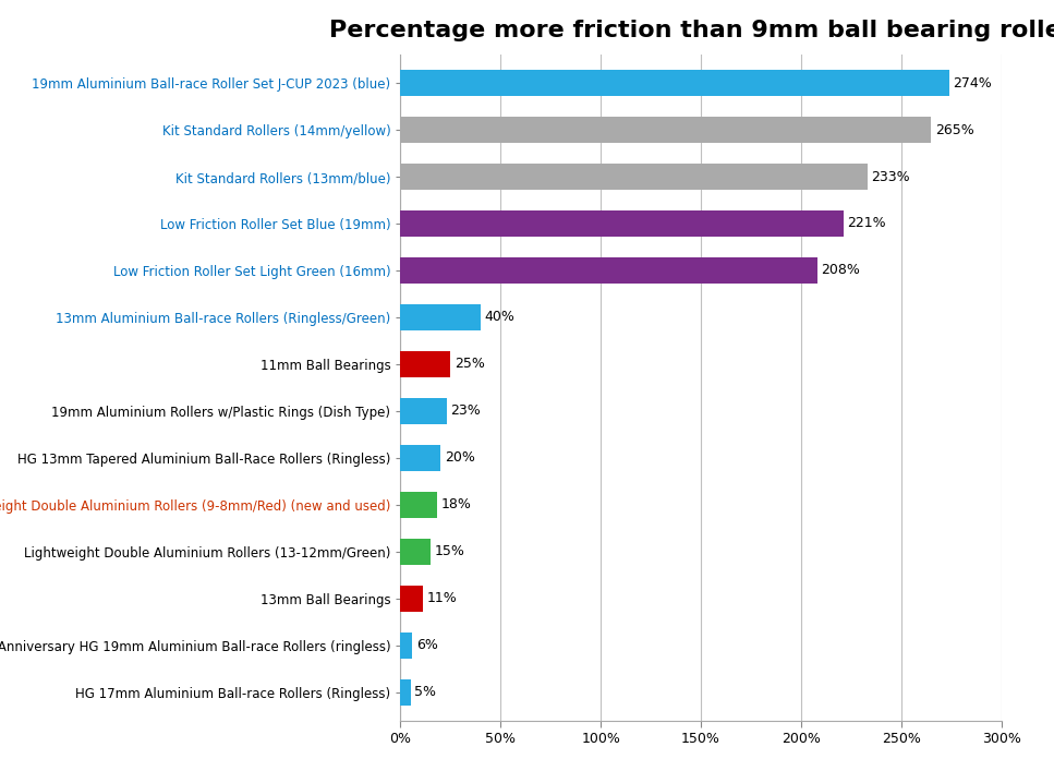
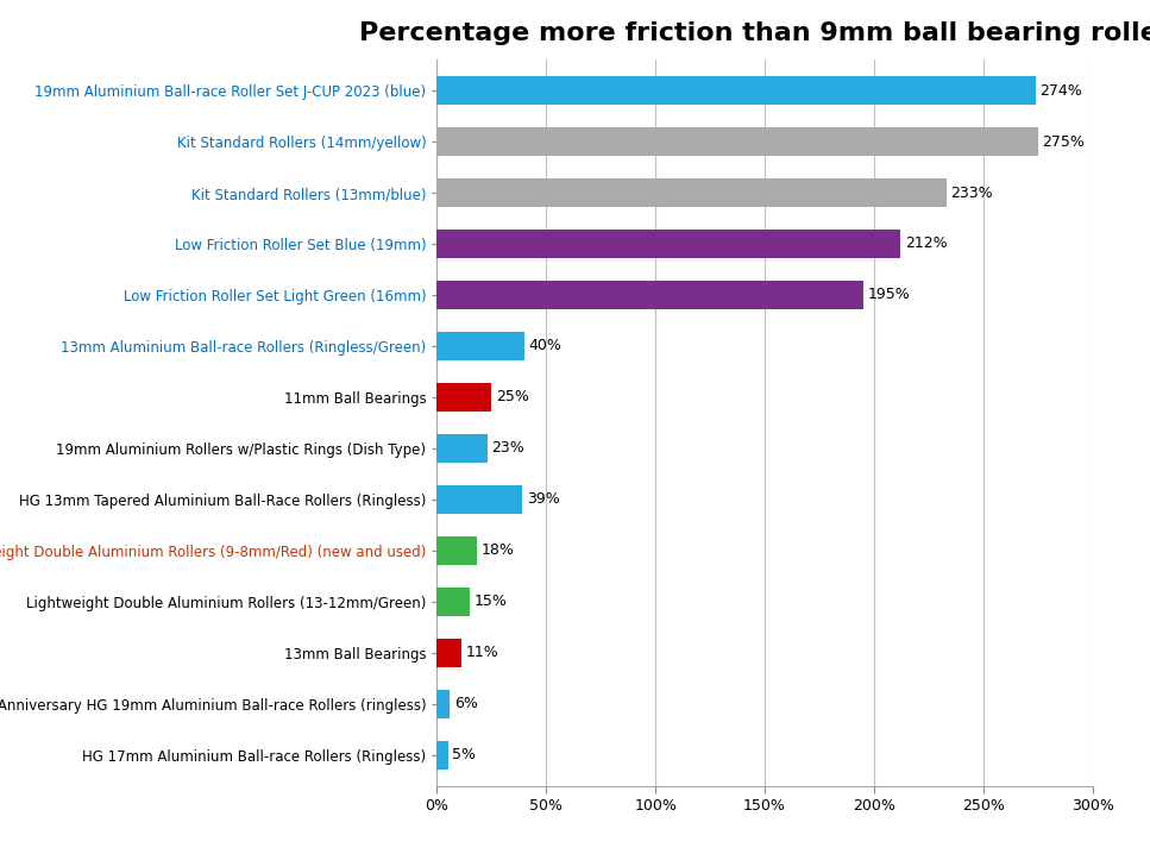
Kit Standard Rollers (14mm/yellow): 265% -> 275%
Low Friction Roller Set Blue (19mm): 221% -> 212%
Low Friction Roller Set Light Green (16mm): 208% -> 195%
HG 13mm Tapered Aluminium Ball-Race Rollers (Ringless): 20% -> 39%
